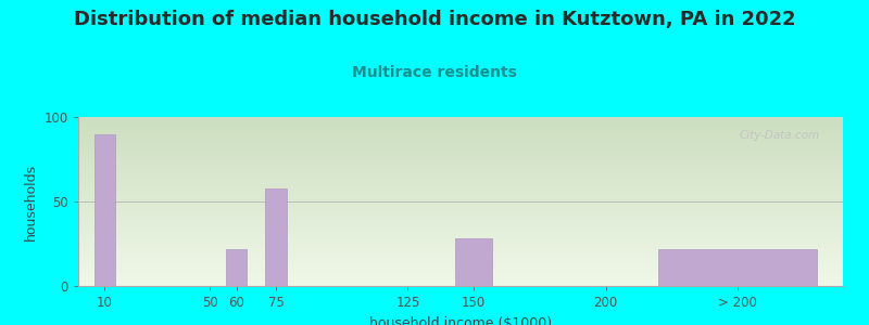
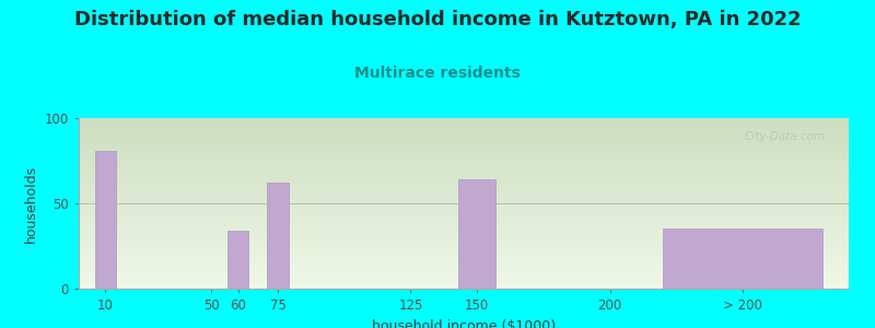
10: 90 -> 81
60: 22 -> 34
75: 58 -> 62
150: 28 -> 64
> 200: 22 -> 35
